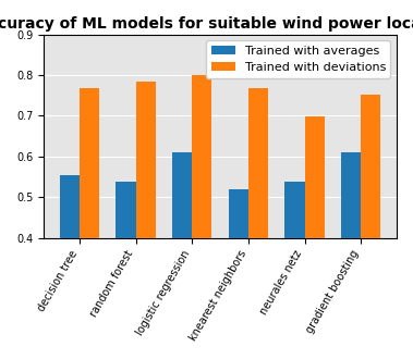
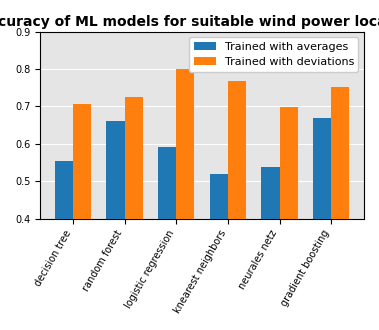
Trained with deviations/decision tree: 0.767 -> 0.705
Trained with averages/random forest: 0.538 -> 0.660
Trained with deviations/random forest: 0.783 -> 0.725
Trained with averages/logistic regression: 0.610 -> 0.590
Trained with averages/gradient boosting: 0.610 -> 0.670
